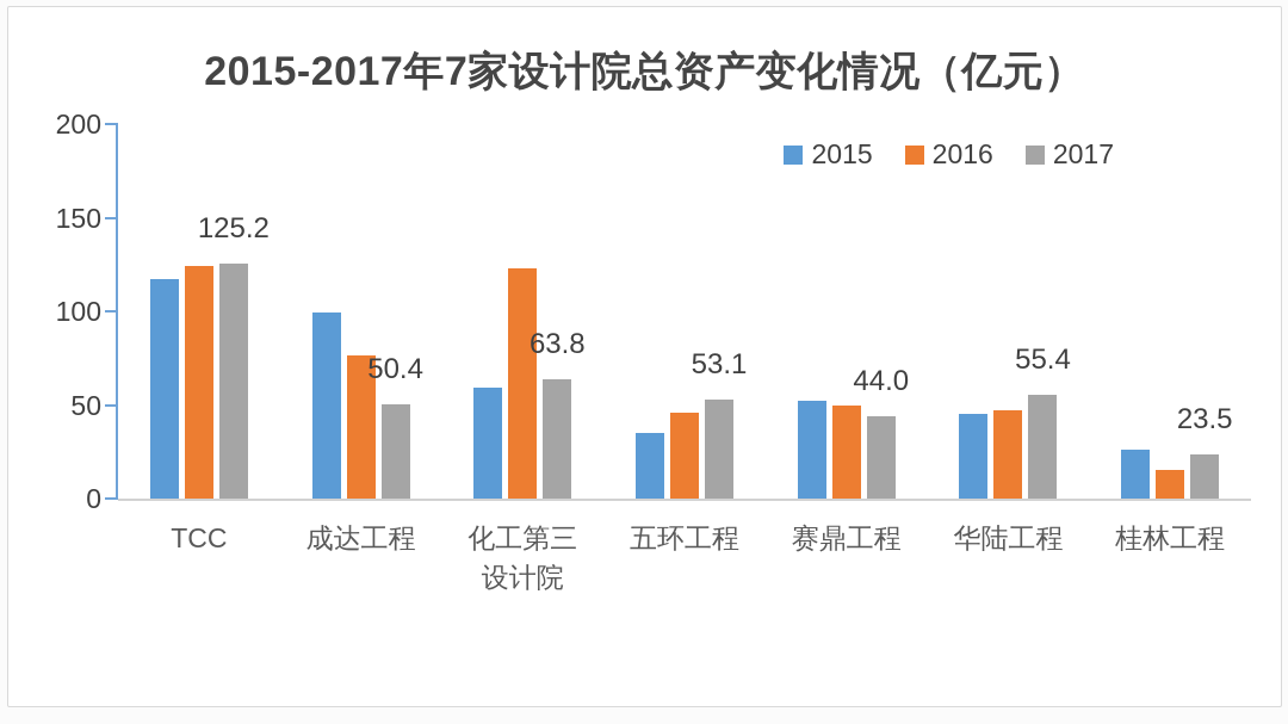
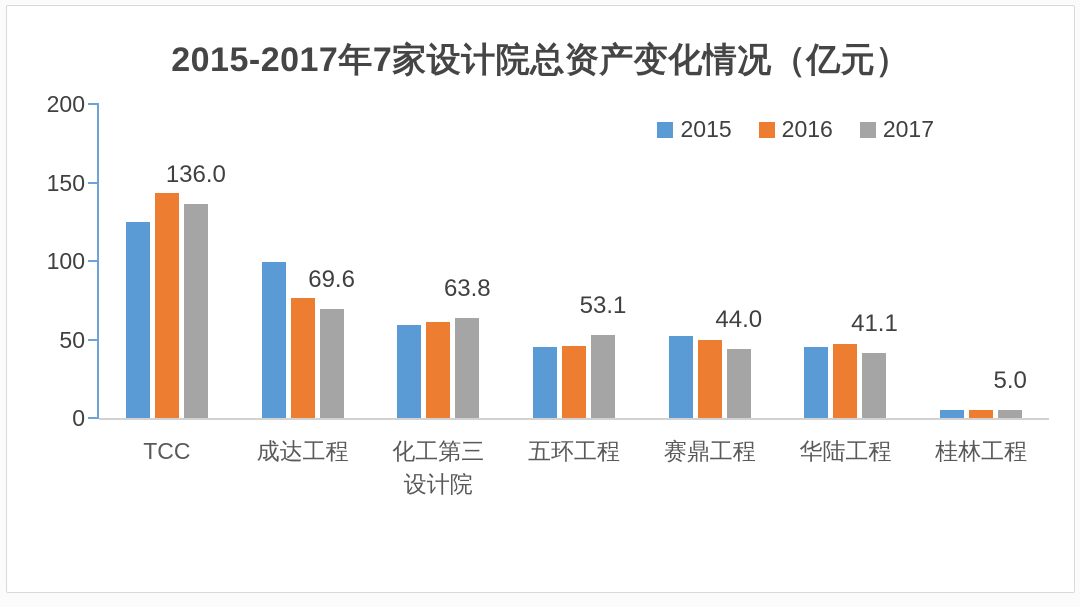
2015/TCC: 117 -> 125
2016/TCC: 124 -> 144
2017/TCC: 125.2 -> 136.0
2017/成达工程: 50.4 -> 69.6
2016/化工第三设计院: 123 -> 61
2015/五环工程: 35 -> 45
2017/华陆工程: 55.4 -> 41.1
2015/桂林工程: 26 -> 5
2016/桂林工程: 15 -> 5
2017/桂林工程: 23.5 -> 5.0
